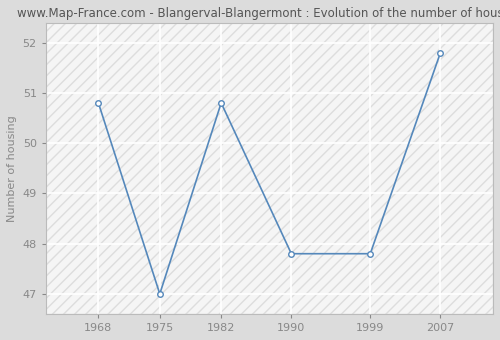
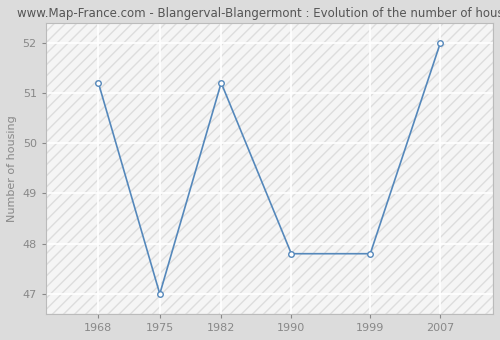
1968: 50.8 -> 51.2
1982: 50.8 -> 51.2
2007: 51.8 -> 52.0
